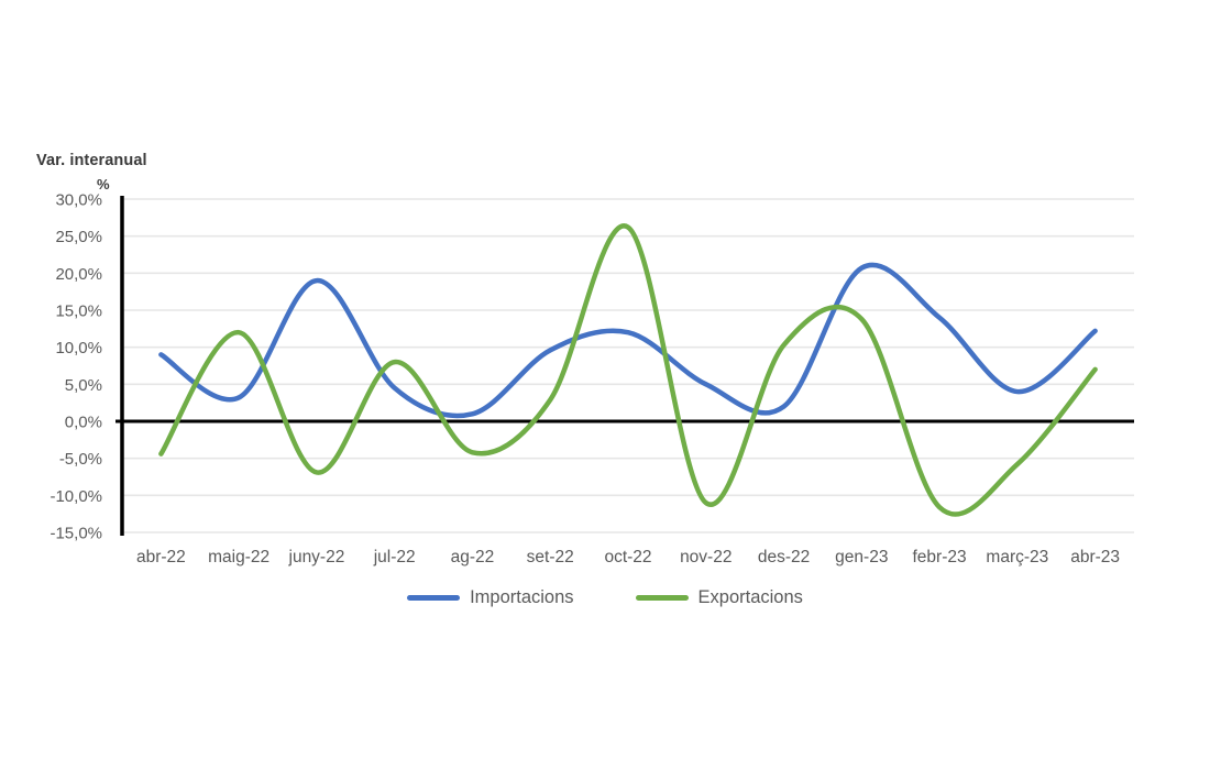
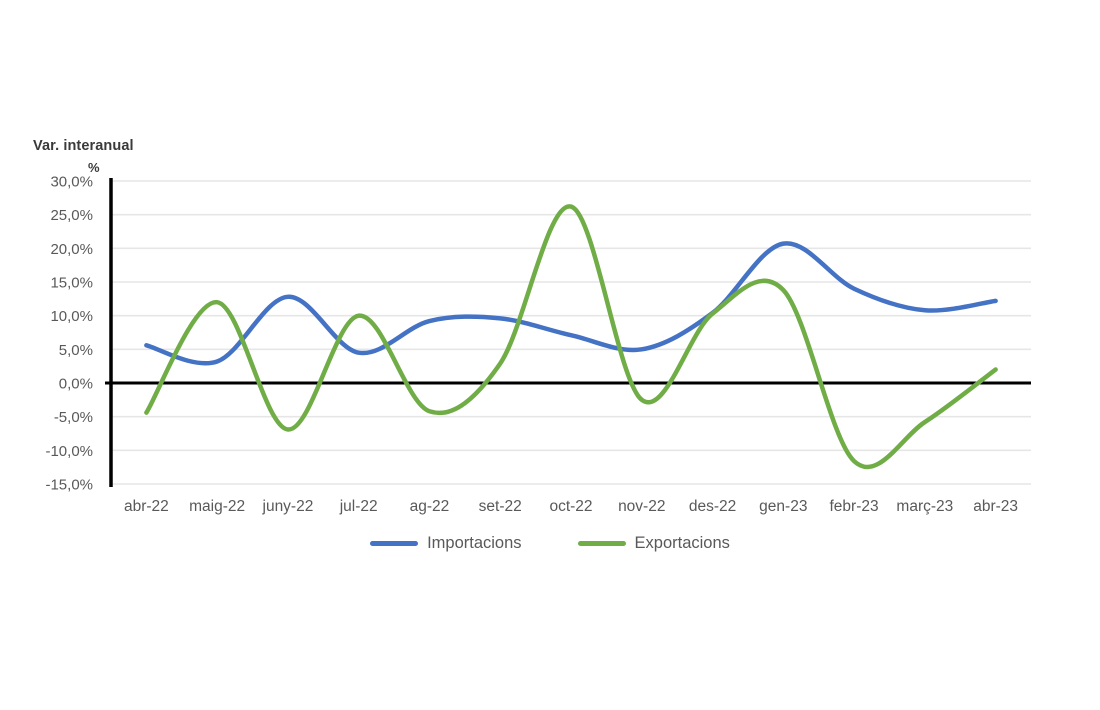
Importacions/abr-22: 9% -> 6%
Importacions/juny-22: 19% -> 13%
Exportacions/jul-22: 8% -> 10%
Importacions/ag-22: 1% -> 9%
Importacions/oct-22: 12% -> 7%
Exportacions/nov-22: -11% -> -2%
Importacions/des-22: 2% -> 10%
Importacions/març-23: 4% -> 11%
Exportacions/abr-23: 7% -> 2%
